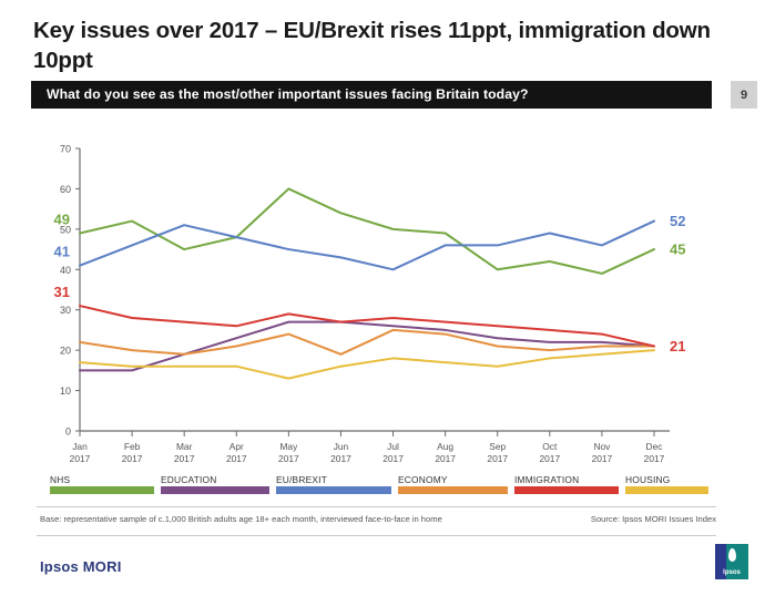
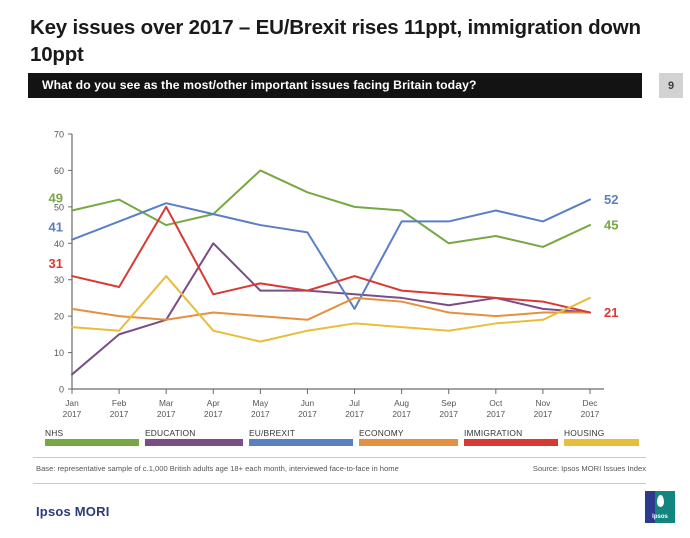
EDUCATION/Jan 2017: 15 -> 4
IMMIGRATION/Mar 2017: 27 -> 50
HOUSING/Mar 2017: 16 -> 31
EDUCATION/Apr 2017: 23 -> 40
ECONOMY/May 2017: 24 -> 20
EU/BREXIT/Jul 2017: 40 -> 22
IMMIGRATION/Jul 2017: 28 -> 31
EDUCATION/Oct 2017: 22 -> 25
HOUSING/Dec 2017: 20 -> 25
